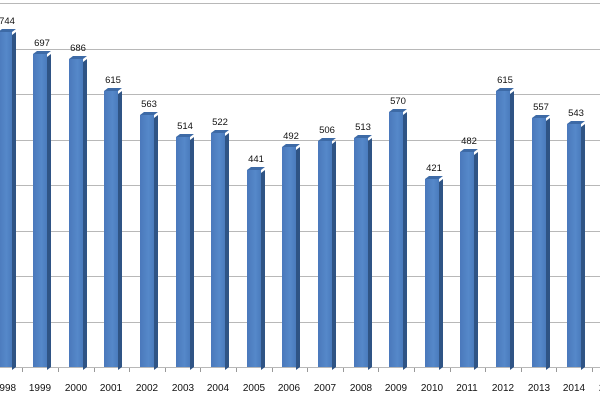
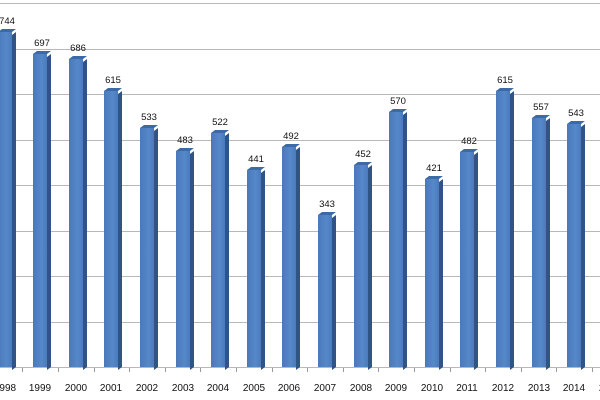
2002: 563 -> 533
2003: 514 -> 483
2007: 506 -> 343
2008: 513 -> 452
